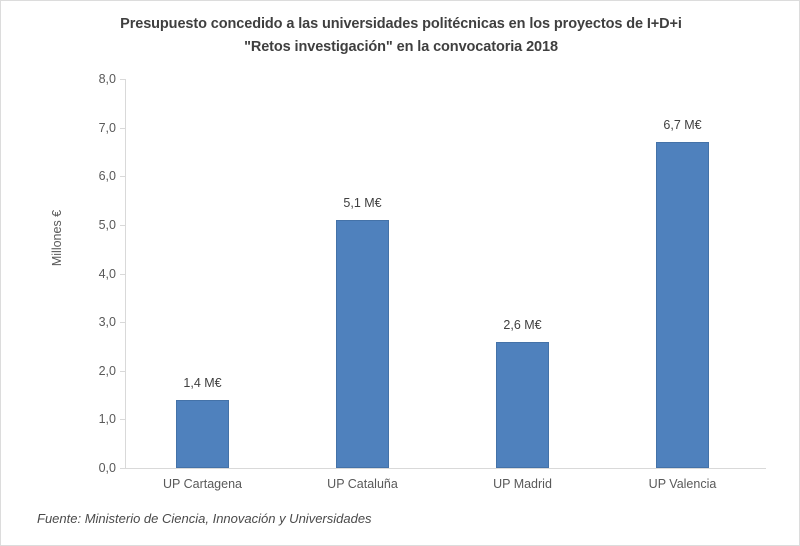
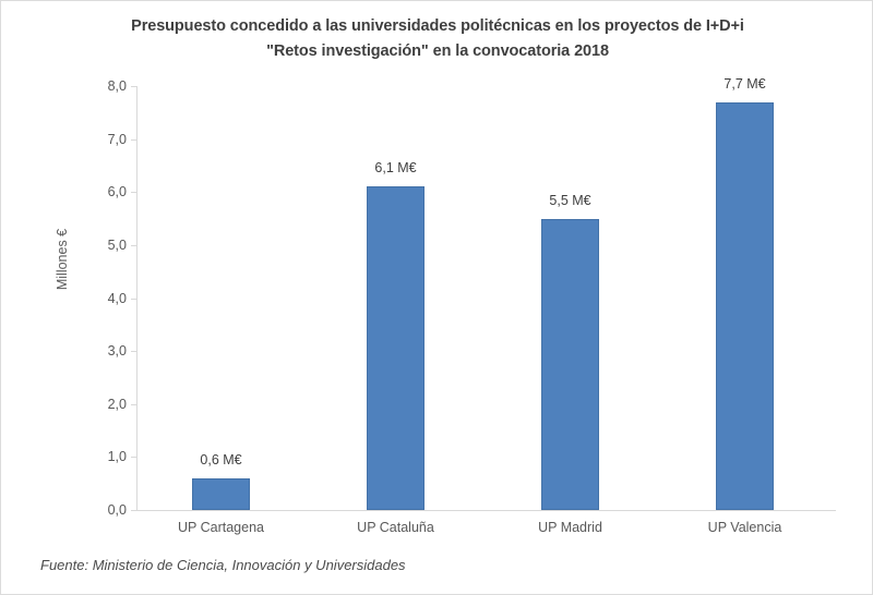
UP Cartagena: 1,4 -> 0,6
UP Cataluña: 5,1 -> 6,1
UP Madrid: 2,6 -> 5,5
UP Valencia: 6,7 -> 7,7
